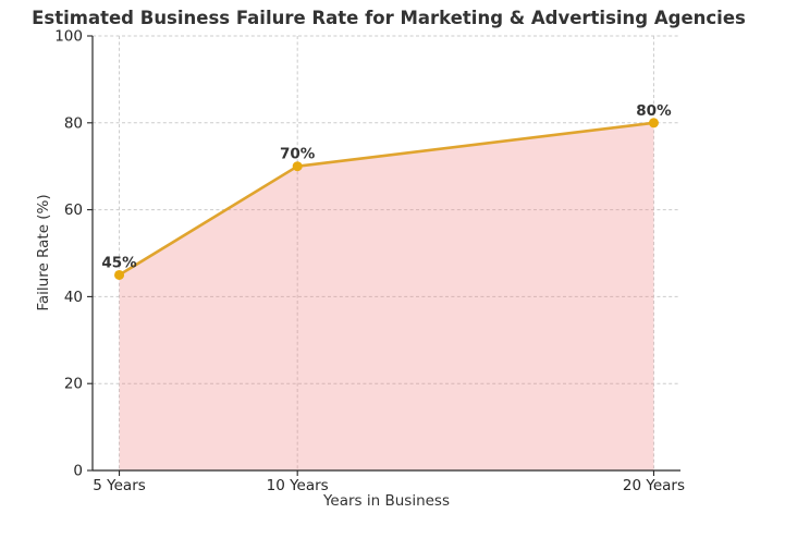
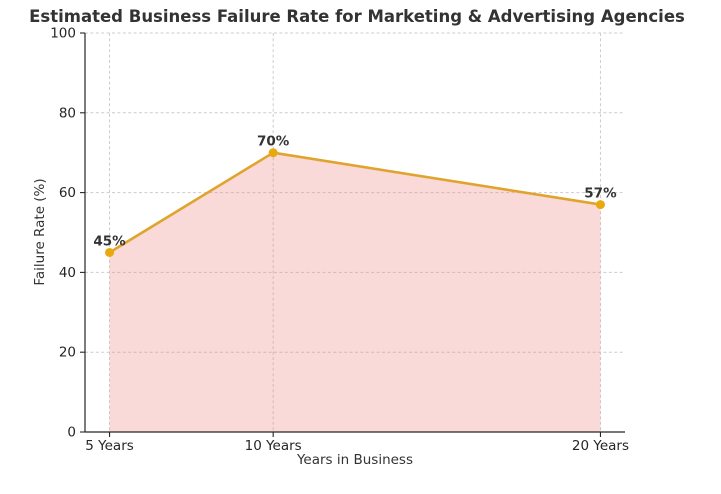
20: 80% -> 57%
